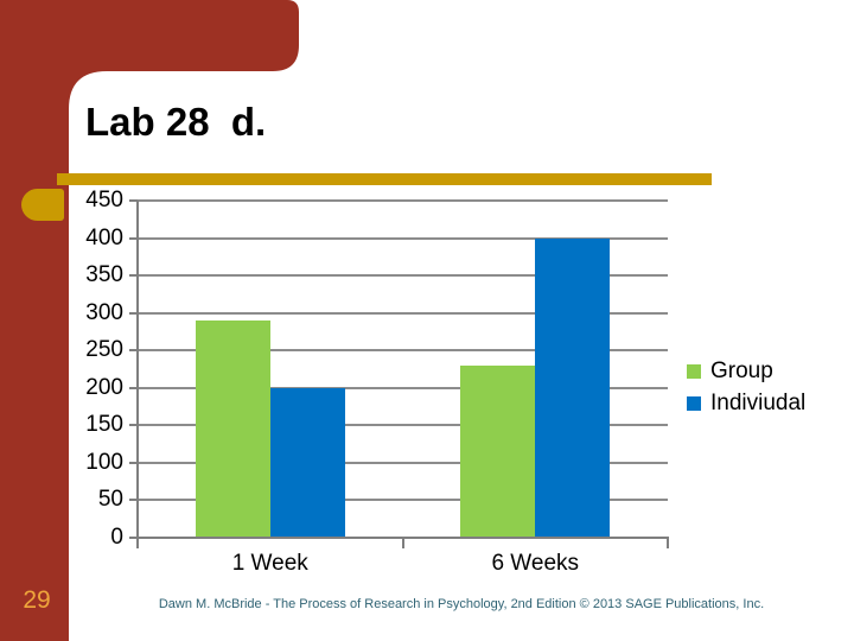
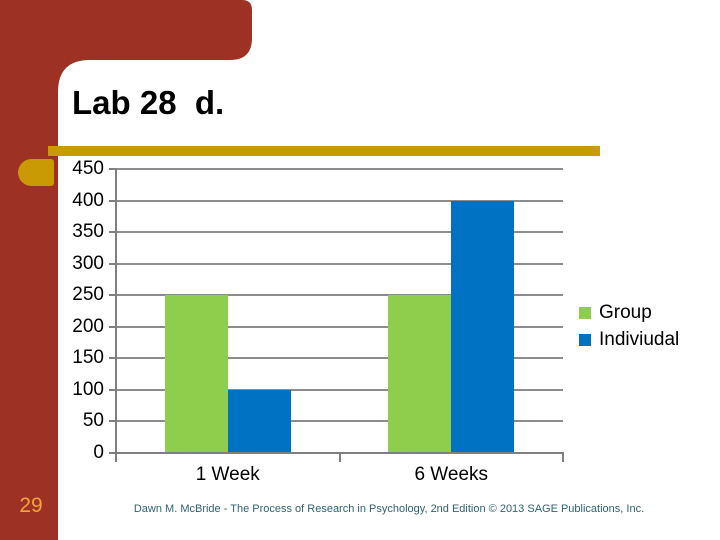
Group/1 Week: 290 -> 250
Indiviudal/1 Week: 200 -> 100
Group/6 Weeks: 230 -> 250
